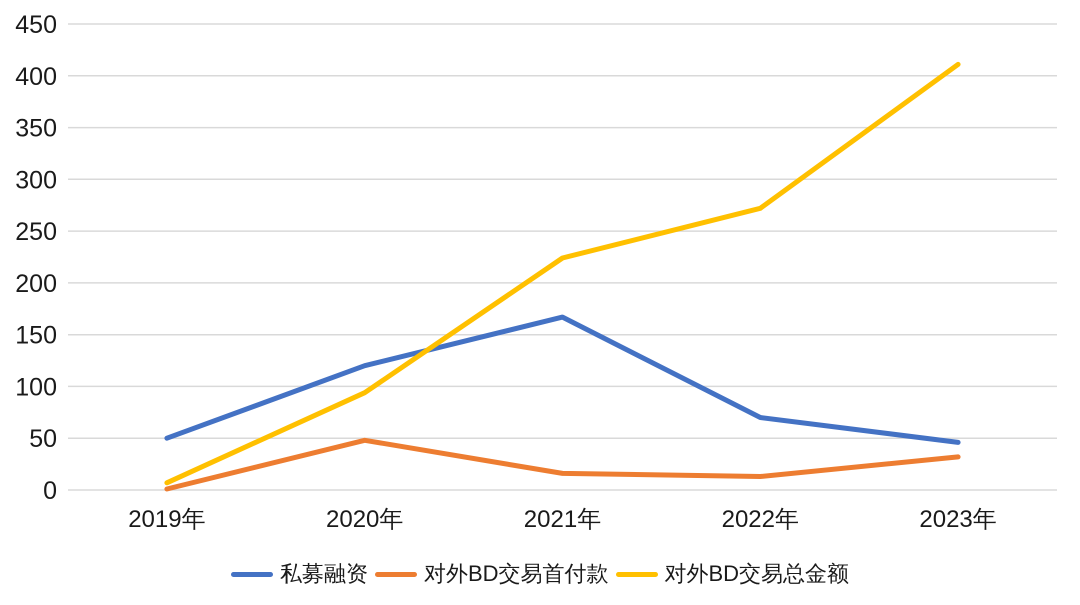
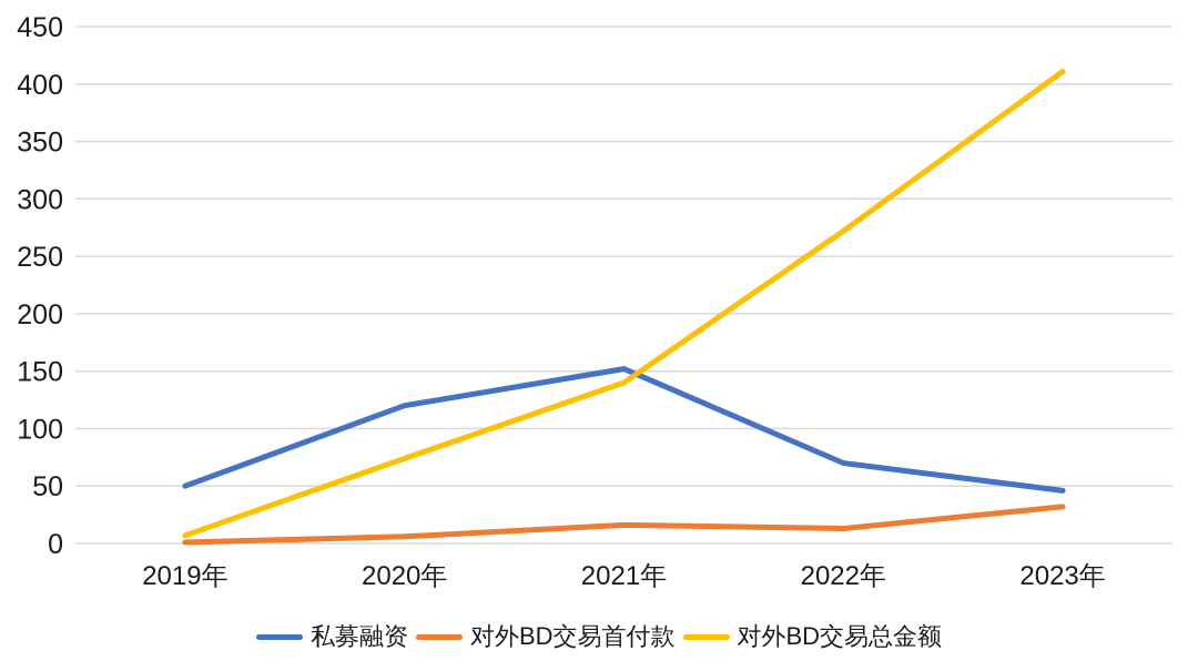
对外BD交易首付款/2020年: 48 -> 6
对外BD交易总金额/2020年: 94 -> 74
私募融资/2021年: 167 -> 152
对外BD交易总金额/2021年: 224 -> 140
